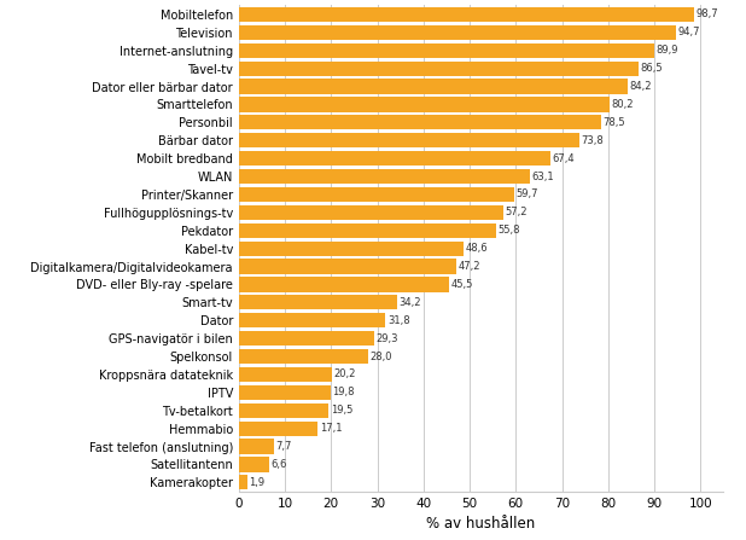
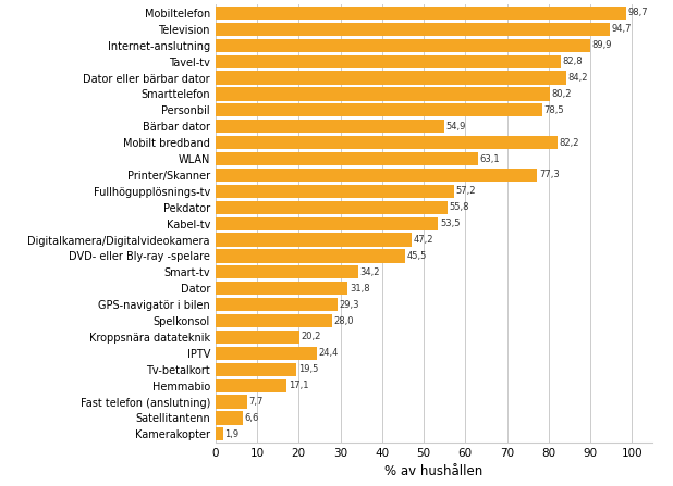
Tavel-tv: 86,5 -> 82,8
Bärbar dator: 73,8 -> 54,9
Mobilt bredband: 67,4 -> 82,2
Printer/Skanner: 59,7 -> 77,3
Kabel-tv: 48,6 -> 53,5
IPTV: 19,8 -> 24,4
